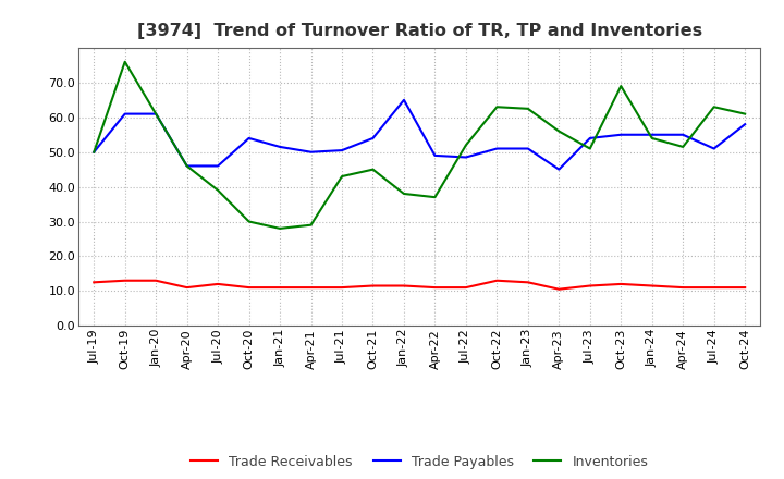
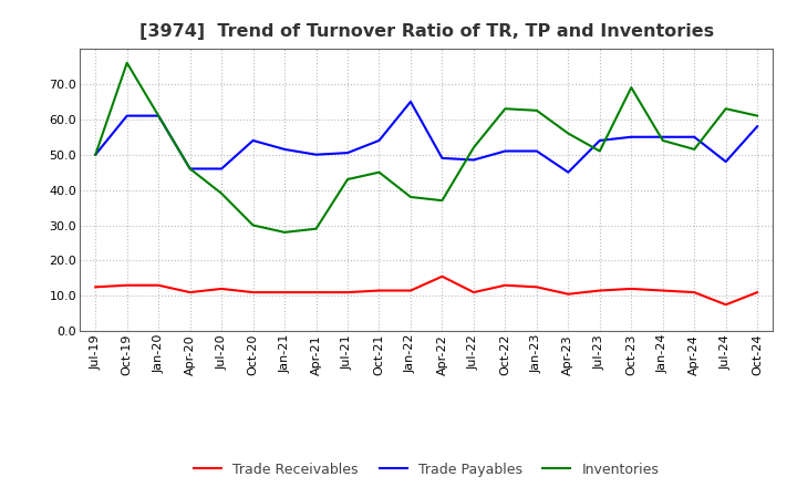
Trade Receivables/Apr-22: 11.0 -> 15.5
Trade Receivables/Jul-24: 11.0 -> 7.5
Trade Payables/Jul-24: 51.0 -> 48.0
